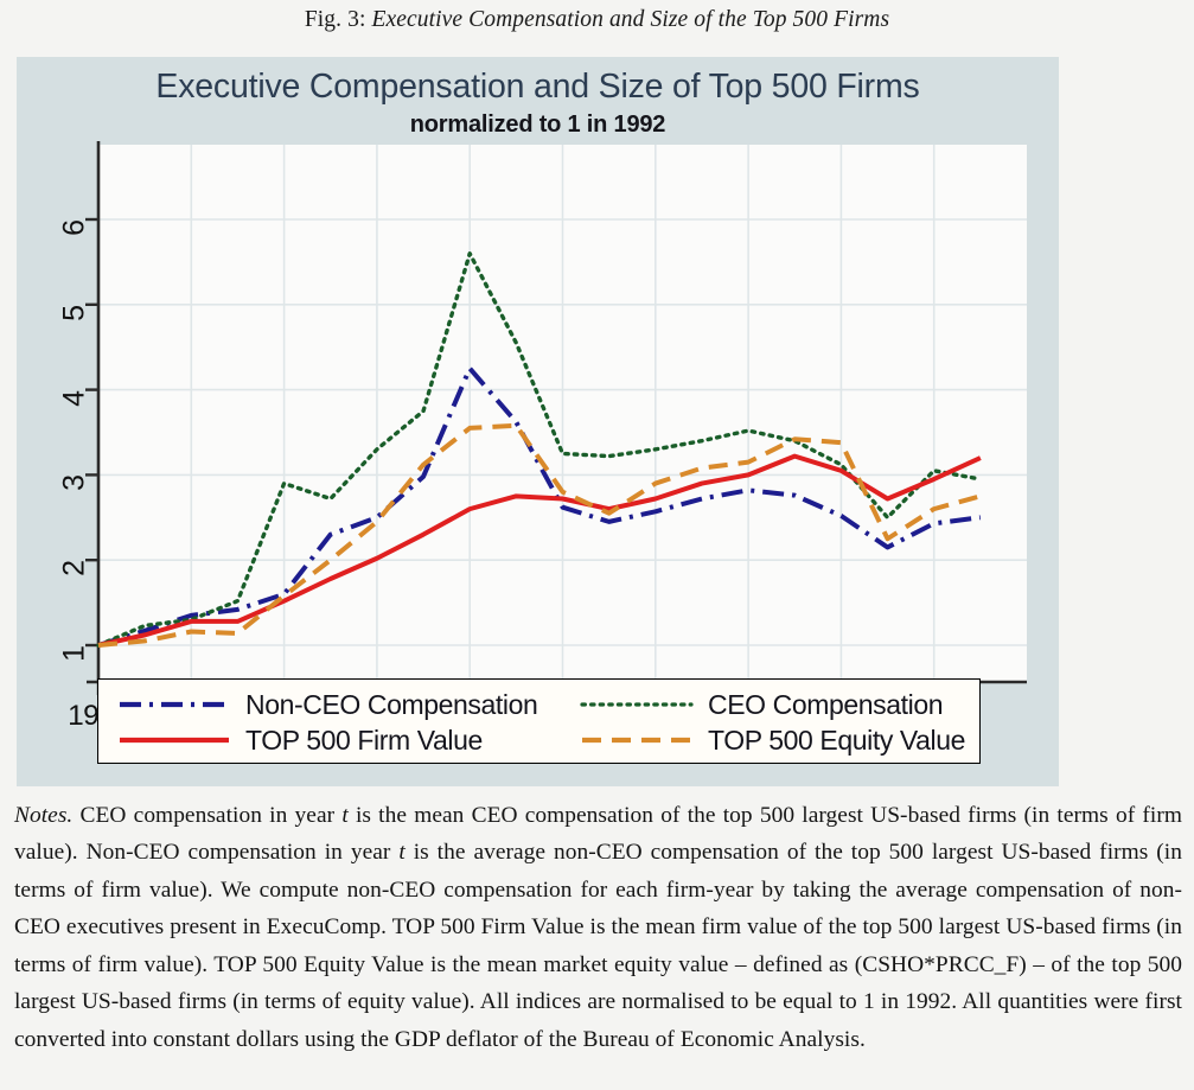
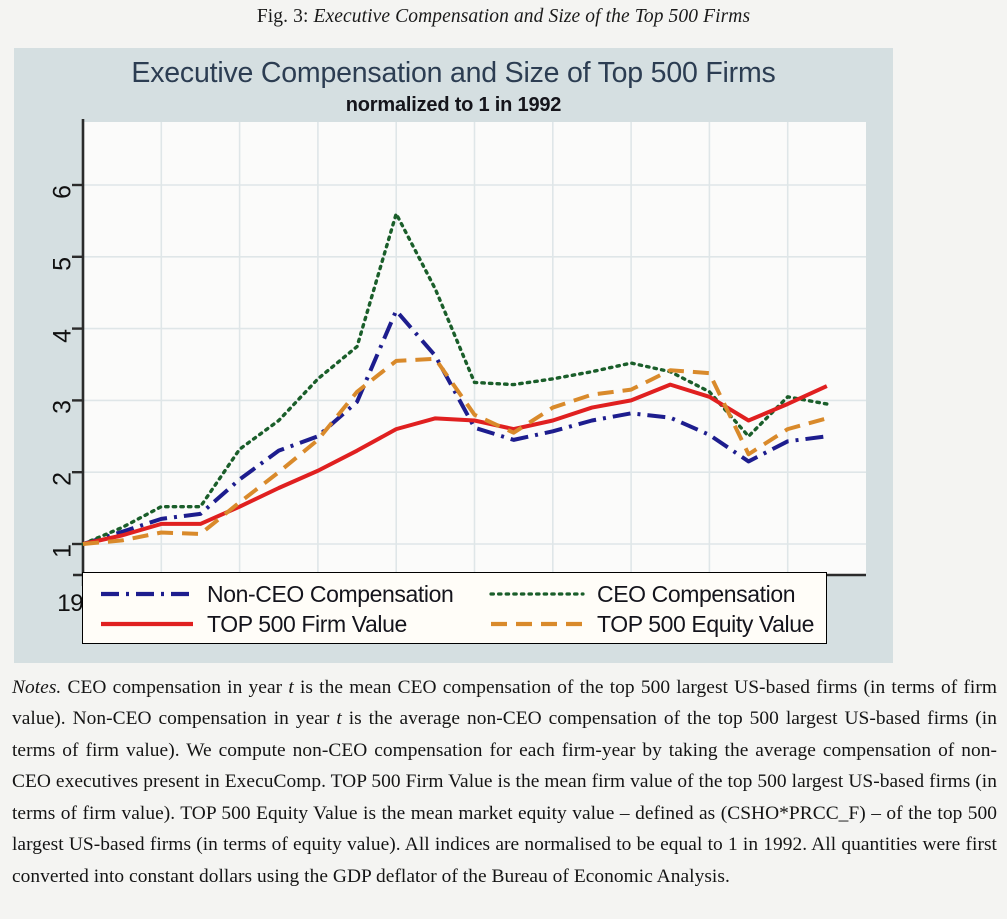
CEO Compensation/1994: 1.3 -> 1.5
Non-CEO Compensation/1996: 1.6 -> 1.9
CEO Compensation/1996: 2.9 -> 2.3
